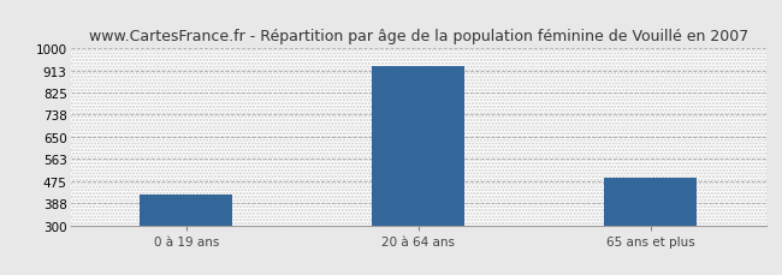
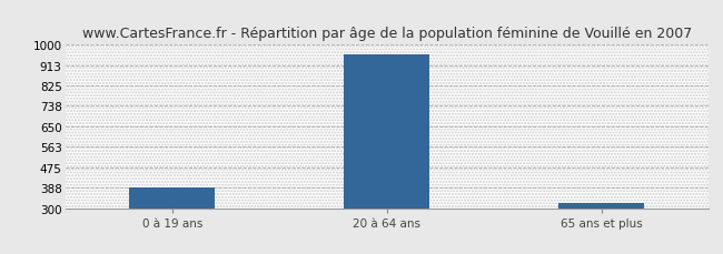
0 à 19 ans: 420 -> 388
20 à 64 ans: 930 -> 958
65 ans et plus: 490 -> 323
